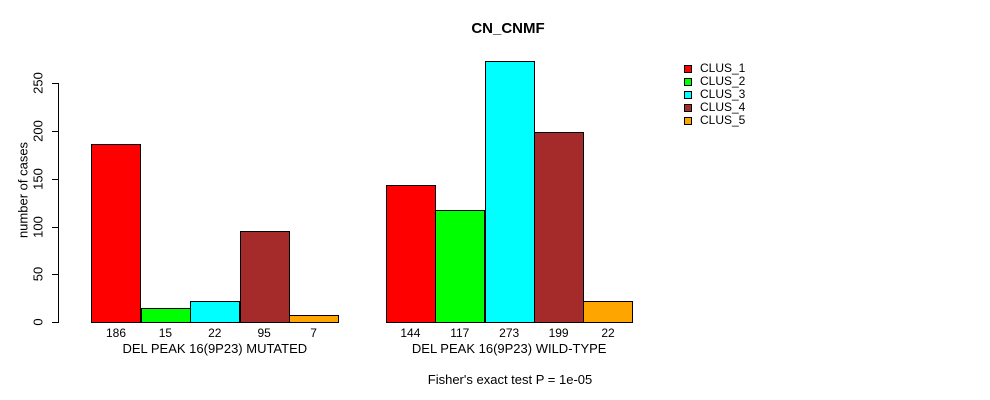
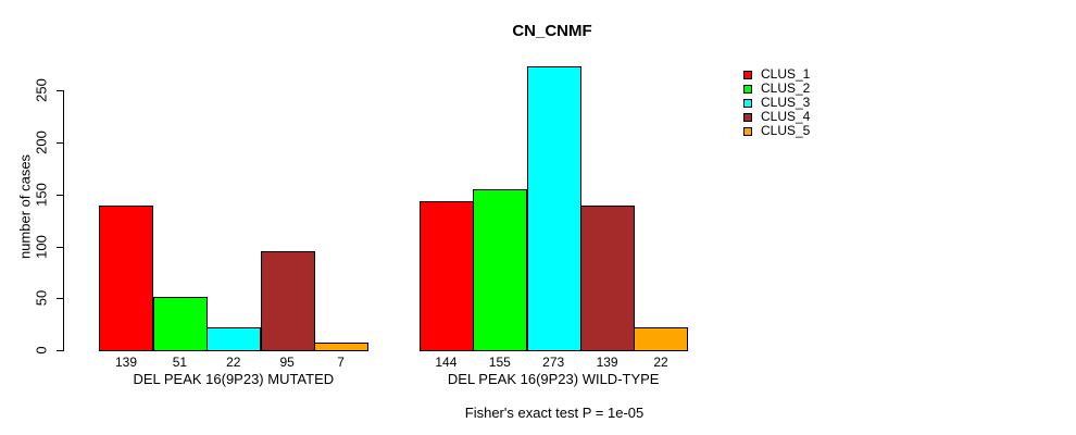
CLUS_1/DEL PEAK 16(9P23) MUTATED: 186 -> 139
CLUS_2/DEL PEAK 16(9P23) MUTATED: 15 -> 51
CLUS_2/DEL PEAK 16(9P23) WILD-TYPE: 117 -> 155
CLUS_4/DEL PEAK 16(9P23) WILD-TYPE: 199 -> 139
